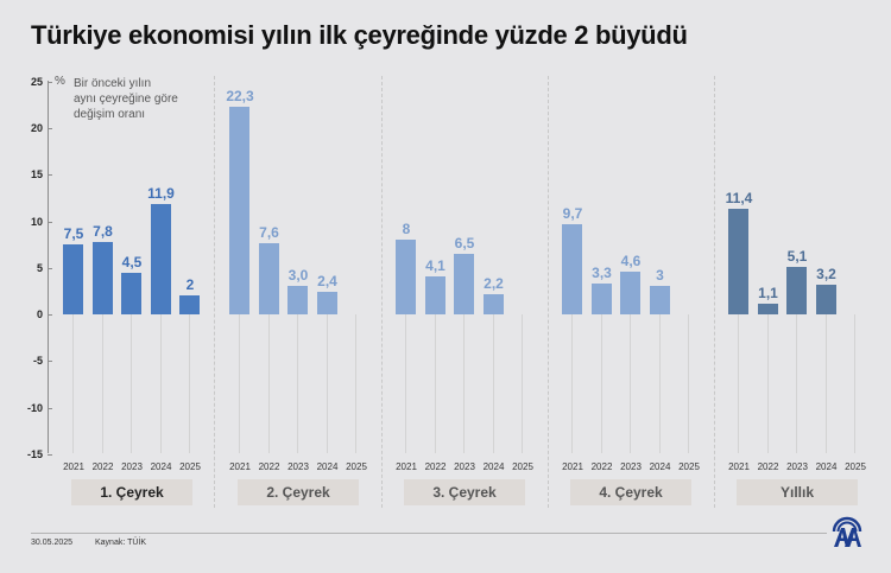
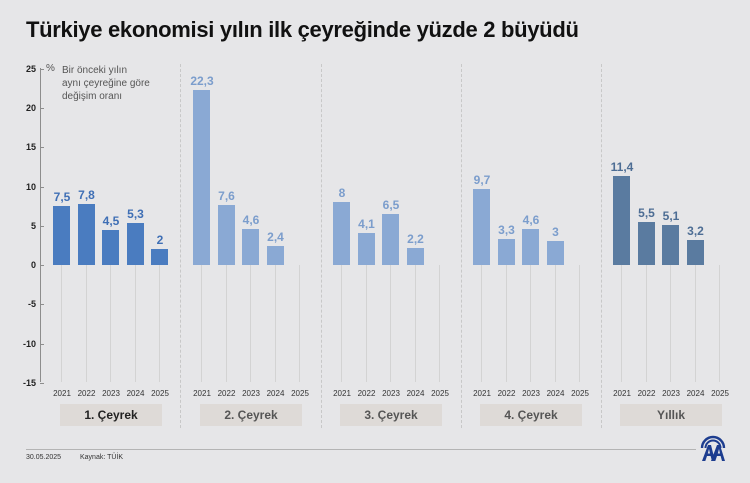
Yıllık/2022: 1,1 -> 5,5
2. Çeyrek/2023: 3,0 -> 4,6
1. Çeyrek/2024: 11,9 -> 5,3
